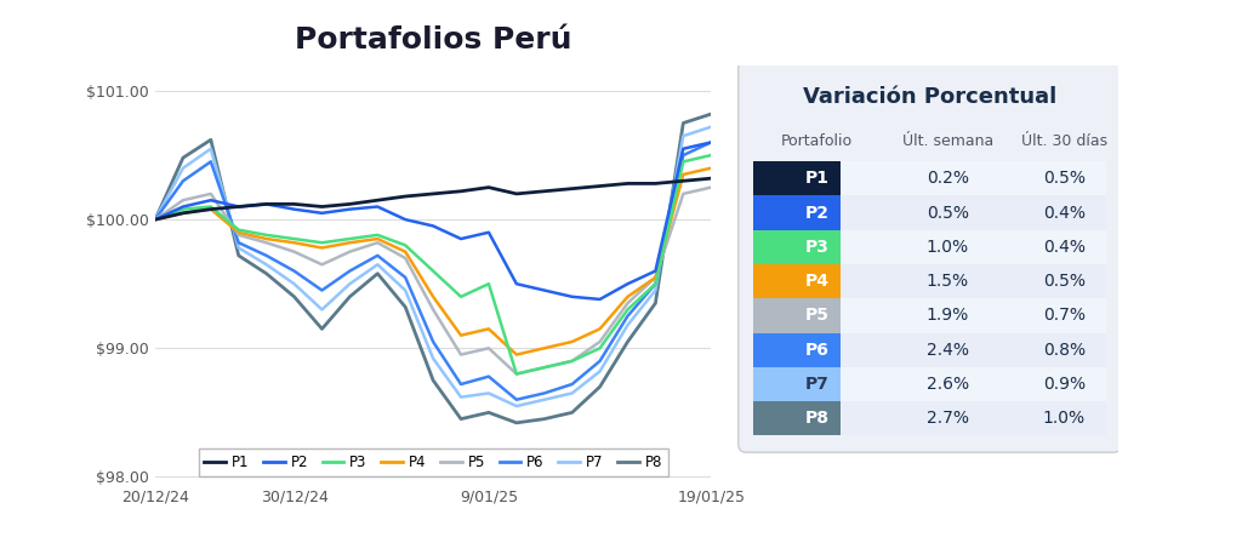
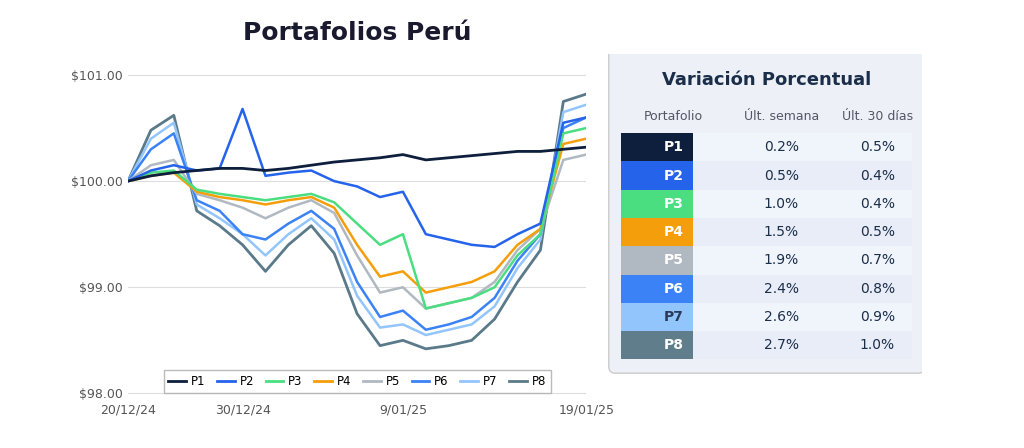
P2/30/12/24: $100.08 -> $100.68
P6/30/12/24: $99.60 -> $99.50
